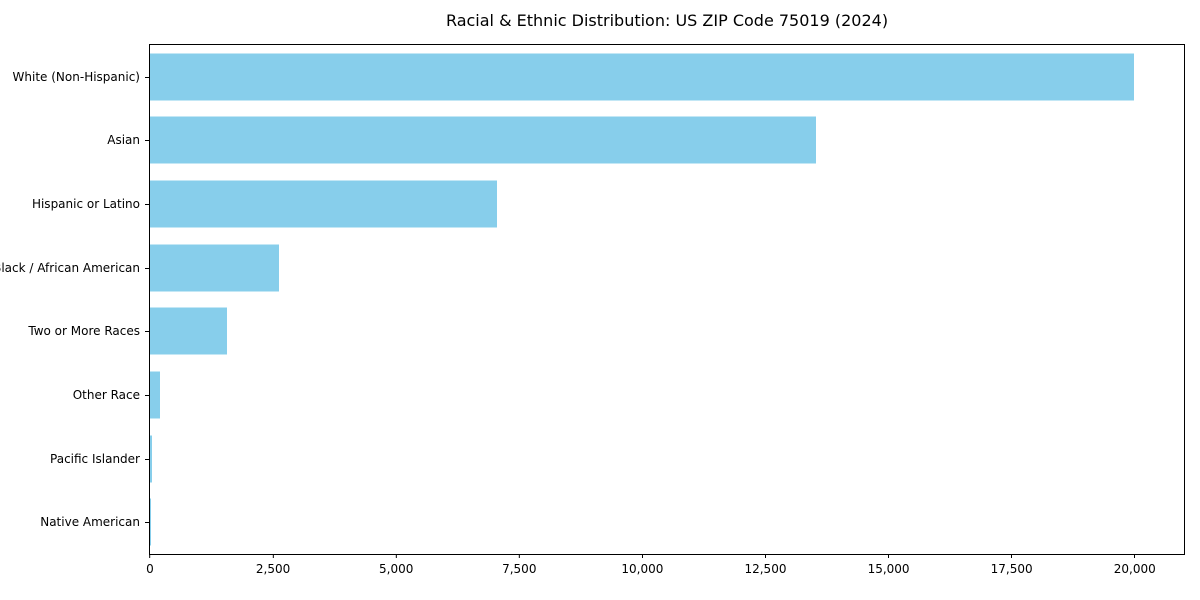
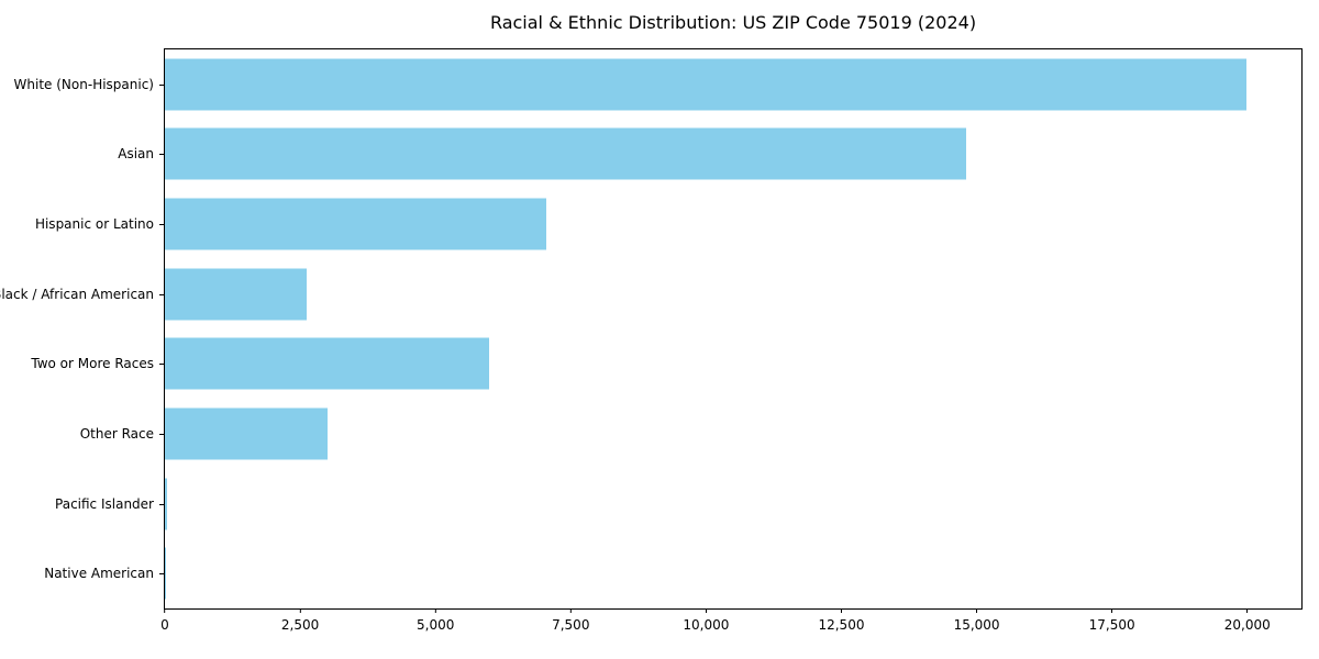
Asian: 13500 -> 14800
Two or More Races: 1600 -> 6000
Other Race: 200 -> 3000
